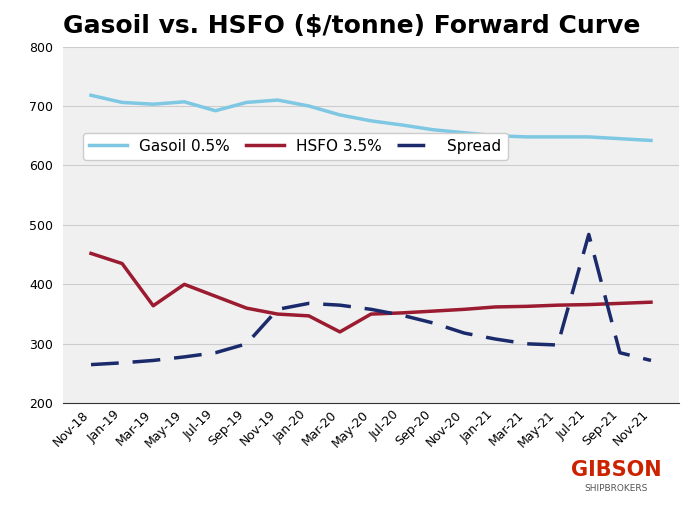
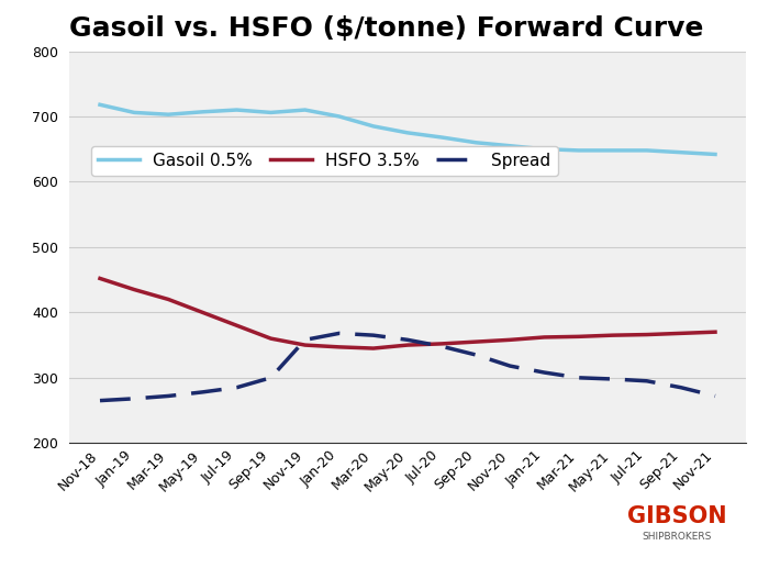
HSFO 3.5%/Mar-19: 364 -> 420
Gasoil 0.5%/Jul-19: 692 -> 710
HSFO 3.5%/Mar-20: 320 -> 345
Spread/Jul-21: 484 -> 295
